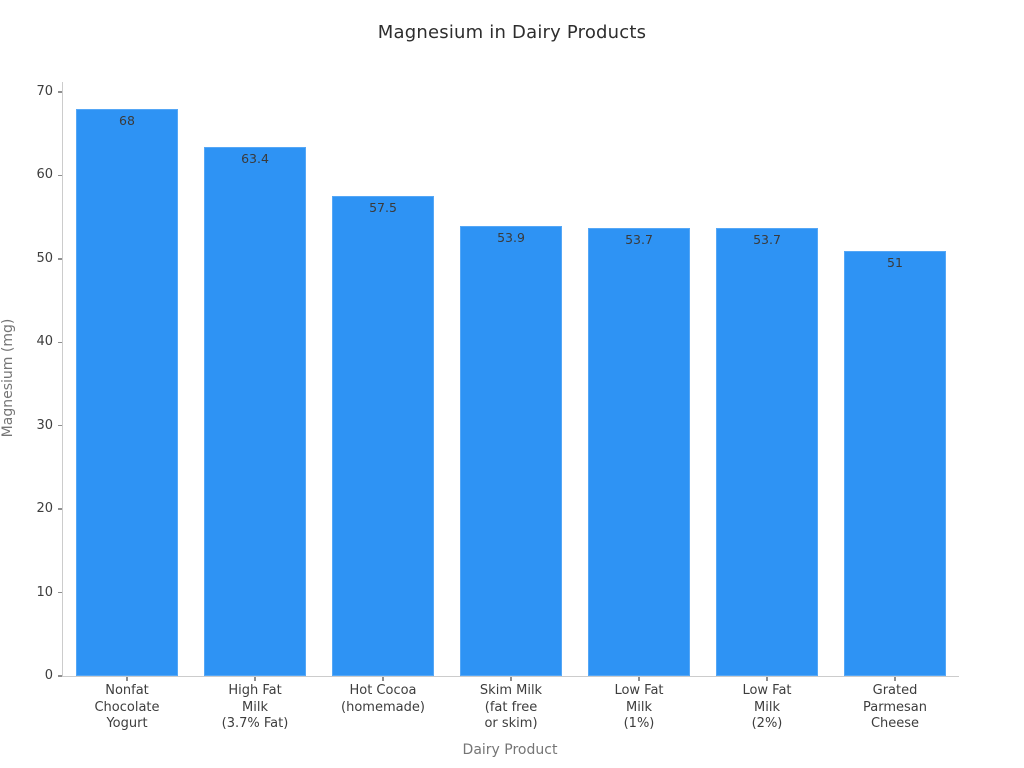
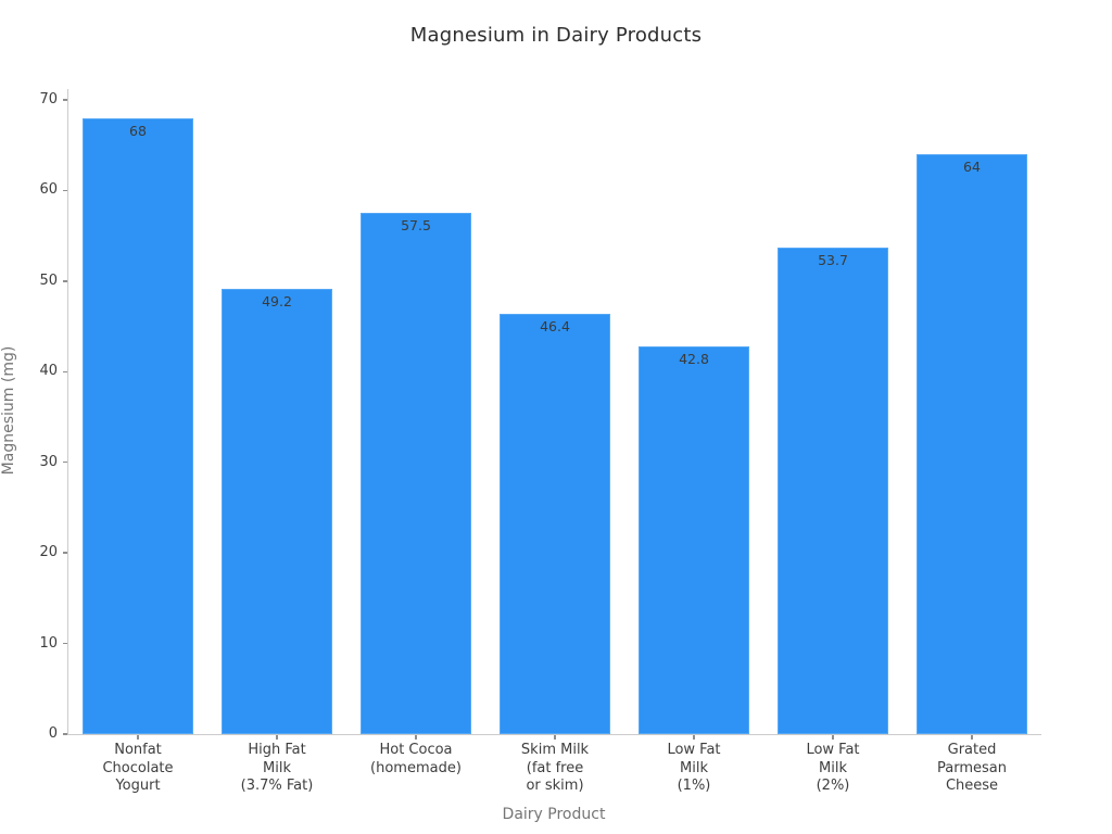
High Fat Milk (3.7% Fat): 63.4 -> 49.2
Skim Milk (fat free or skim): 53.9 -> 46.4
Low Fat Milk (1%): 53.7 -> 42.8
Grated Parmesan Cheese: 51 -> 64
